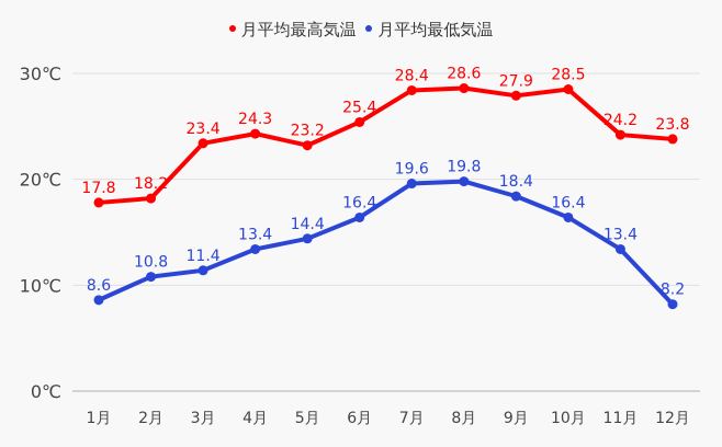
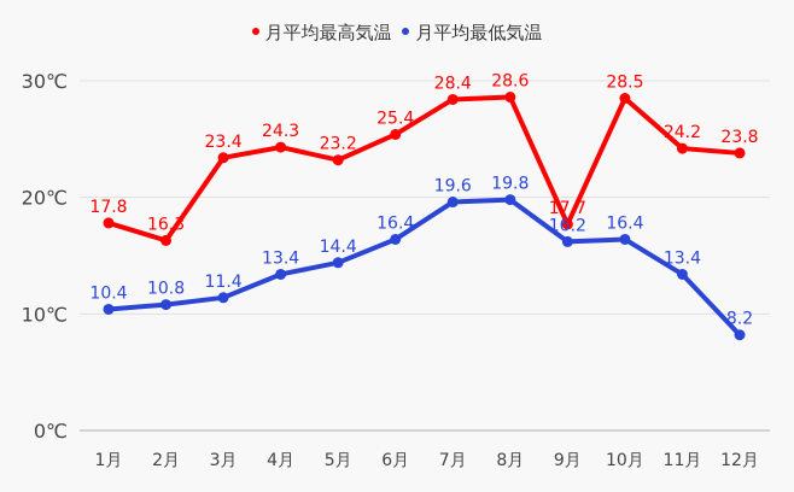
月平均最低気温/1月: 8.6 -> 10.4
月平均最高気温/2月: 18.2 -> 16.3
月平均最高気温/9月: 27.9 -> 17.7
月平均最低気温/9月: 18.4 -> 16.2
